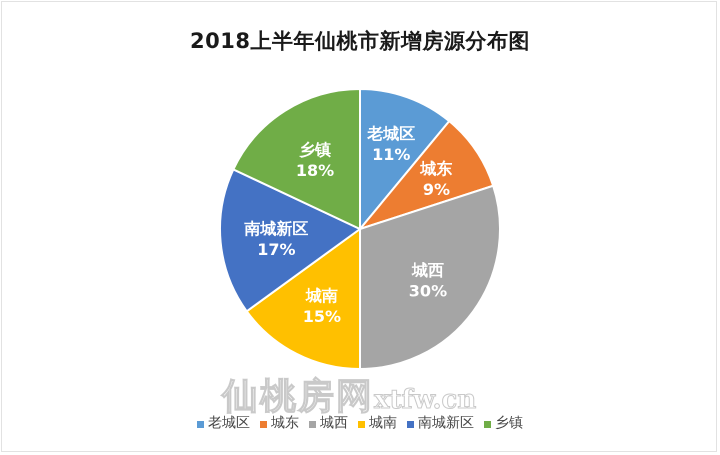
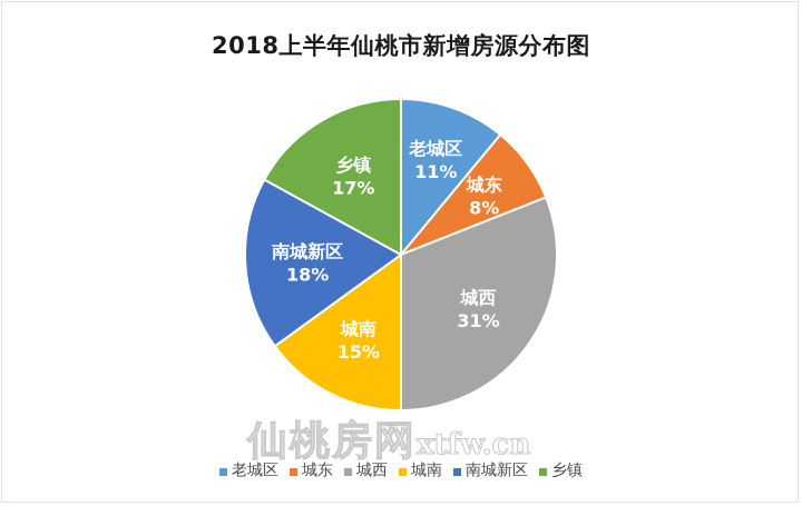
城东: 9% -> 8%
城西: 30% -> 31%
南城新区: 17% -> 18%
乡镇: 18% -> 17%
